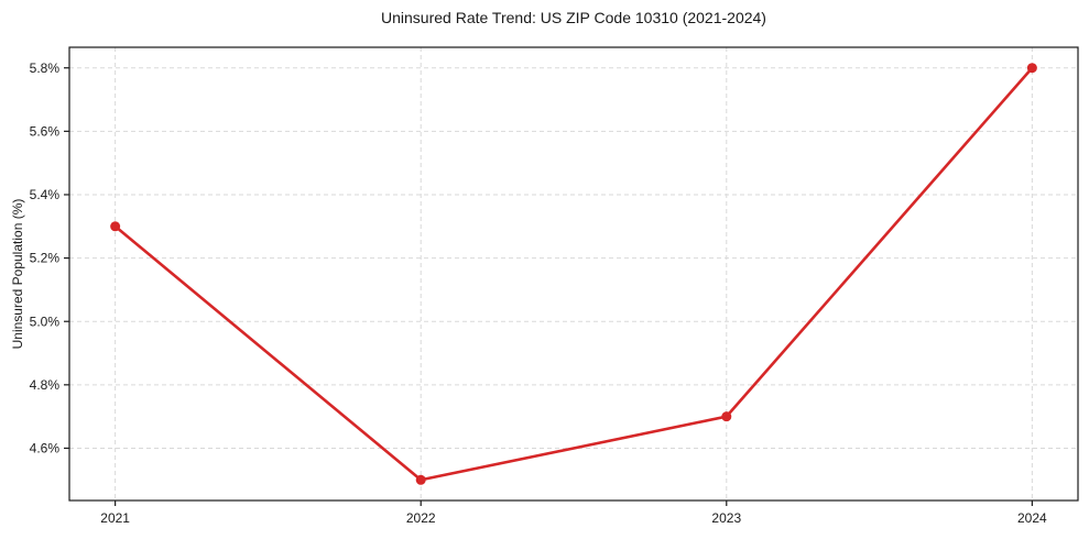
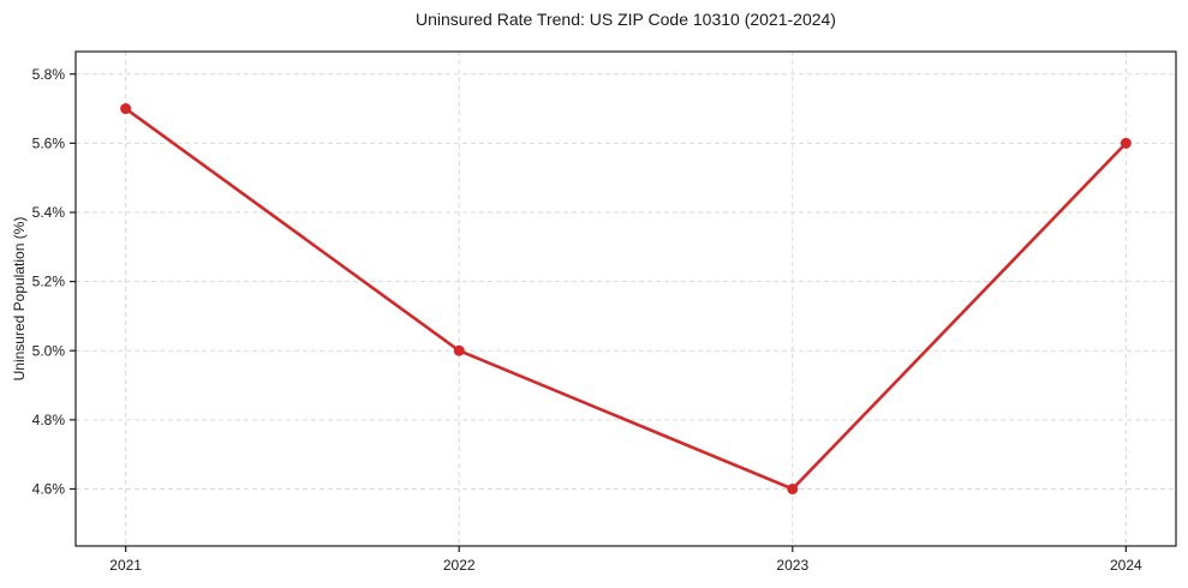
2021: 5.3% -> 5.7%
2022: 4.5% -> 5.0%
2023: 4.7% -> 4.6%
2024: 5.8% -> 5.6%
